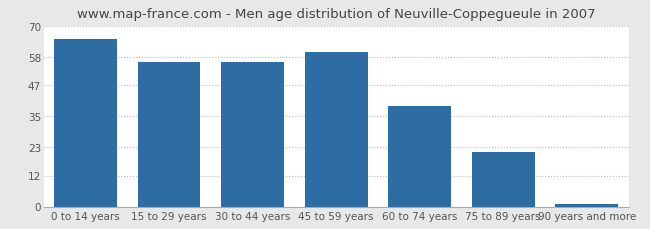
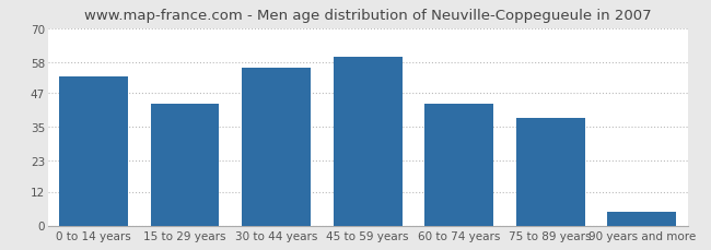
0 to 14 years: 65 -> 53
15 to 29 years: 56 -> 43
60 to 74 years: 39 -> 43
75 to 89 years: 21 -> 38
90 years and more: 1 -> 5
